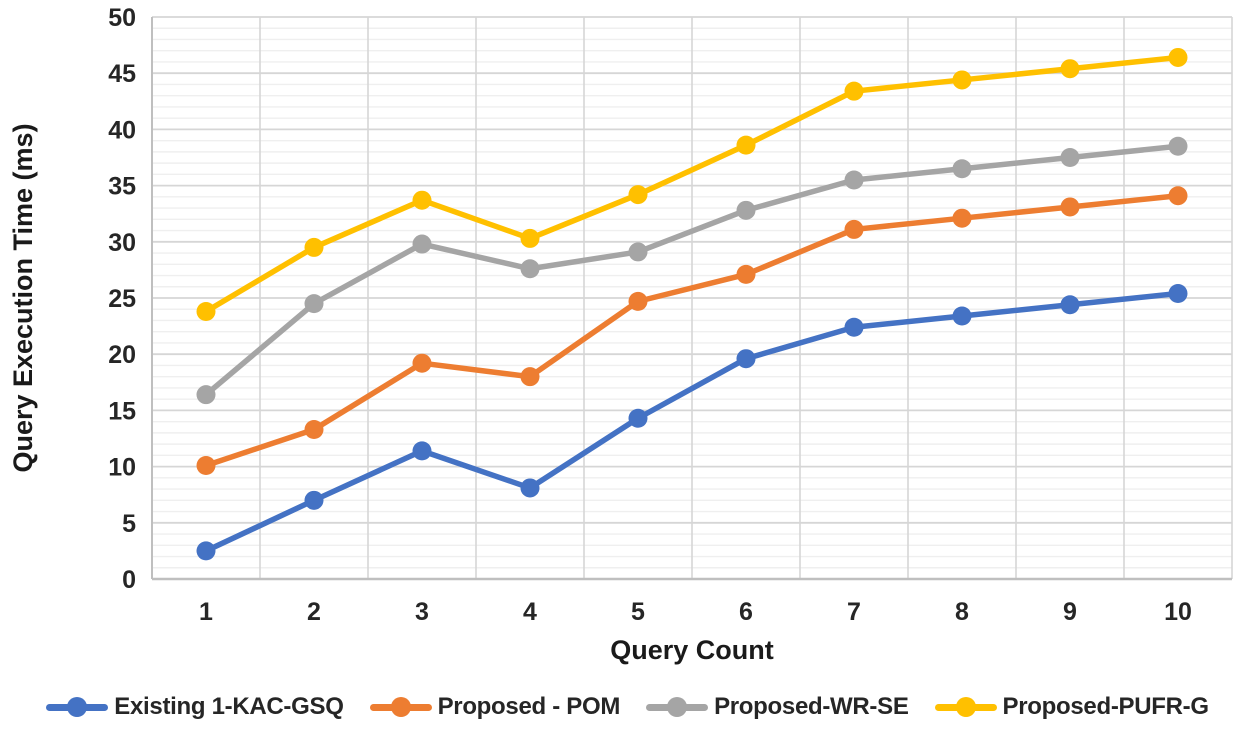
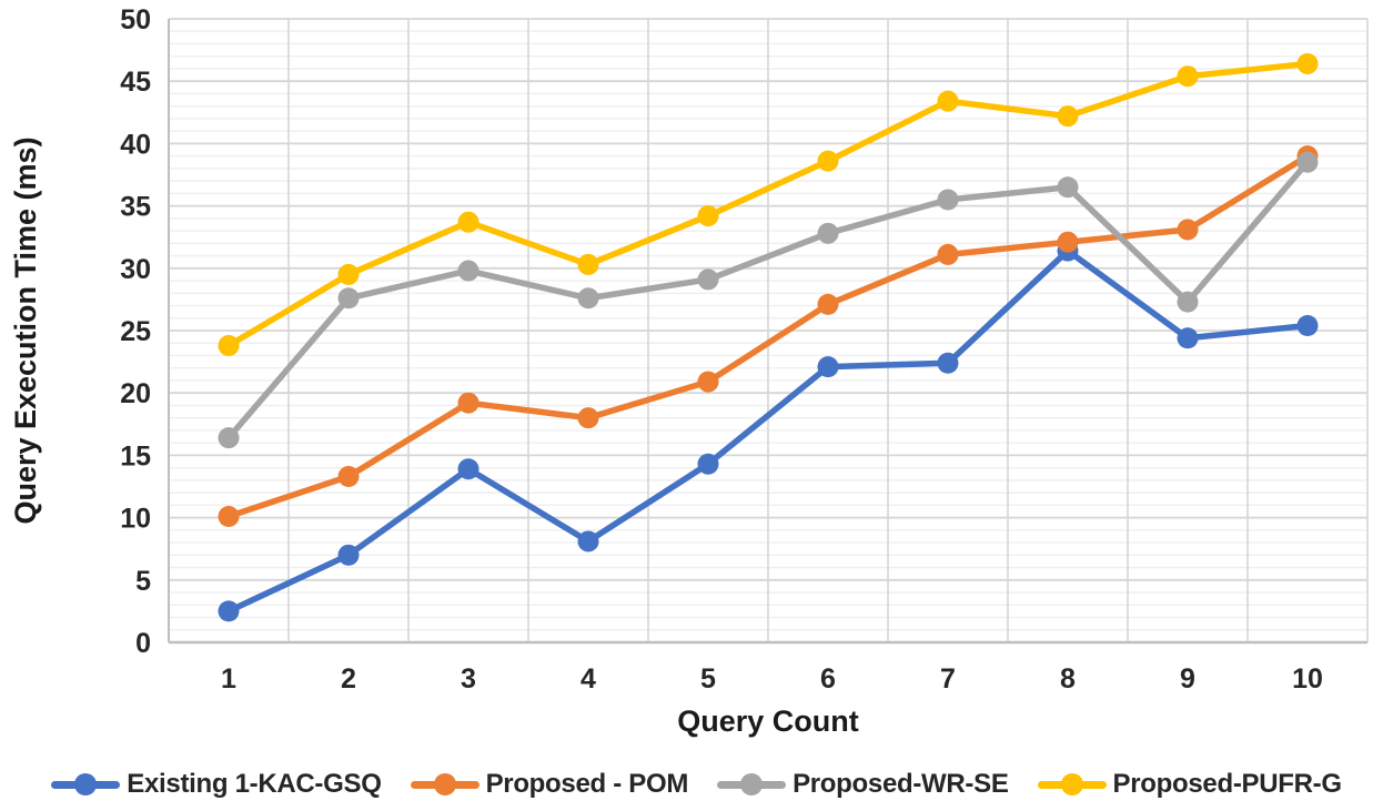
Proposed-WR-SE/2: 24.5 -> 27.6
Existing 1-KAC-GSQ/3: 11.4 -> 13.9
Proposed - POM/5: 24.7 -> 20.9
Existing 1-KAC-GSQ/6: 19.6 -> 22.1
Existing 1-KAC-GSQ/8: 23.4 -> 31.4
Proposed-PUFR-G/8: 44.4 -> 42.2
Proposed-WR-SE/9: 37.5 -> 27.3
Proposed - POM/10: 34.1 -> 39.0
